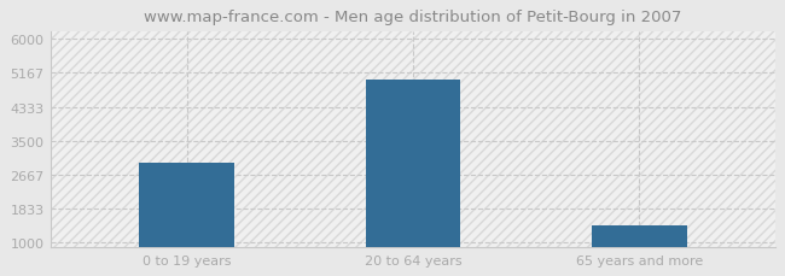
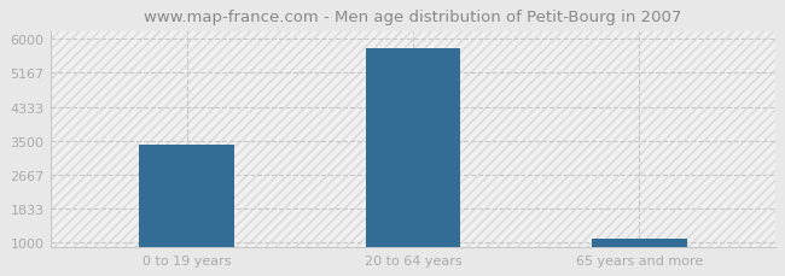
0 to 19 years: 2950 -> 3390
20 to 64 years: 5000 -> 5780
65 years and more: 1400 -> 1080
